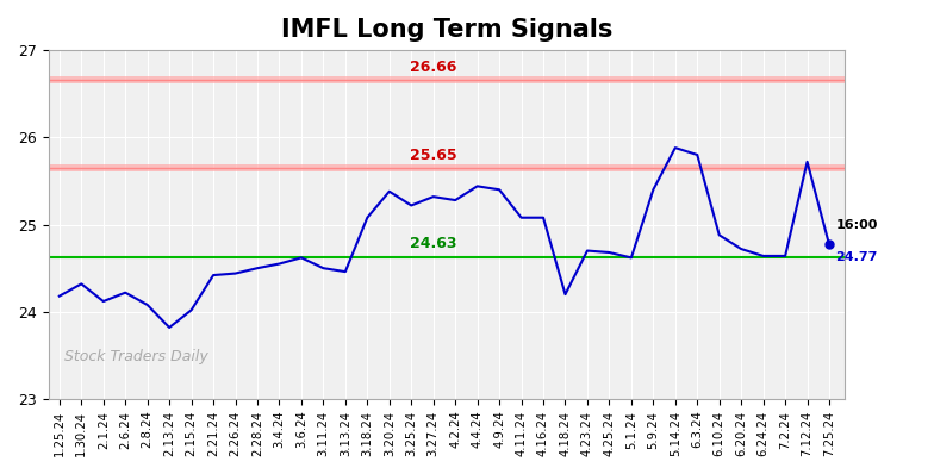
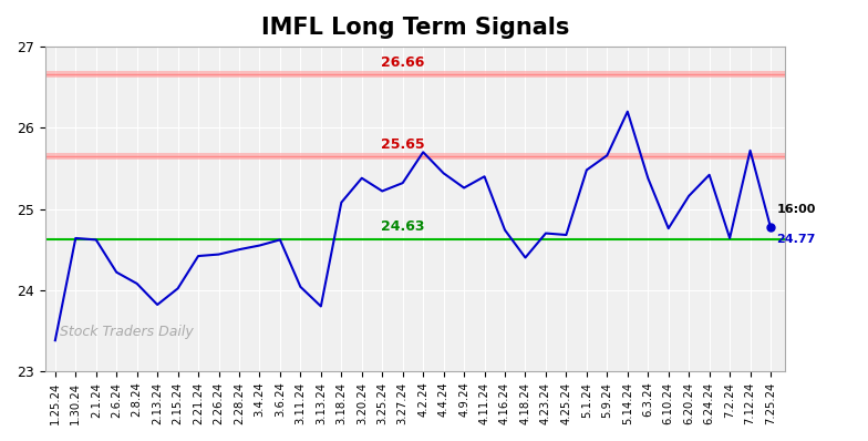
1.25.24: 24.18 -> 23.38
1.30.24: 24.32 -> 24.64
2.1.24: 24.12 -> 24.62
3.11.24: 24.50 -> 24.04
3.13.24: 24.46 -> 23.80
4.2.24: 25.28 -> 25.70
4.9.24: 25.40 -> 25.26
4.11.24: 25.08 -> 25.40
4.16.24: 25.08 -> 24.74
4.18.24: 24.20 -> 24.40
5.1.24: 24.62 -> 25.48
5.9.24: 25.40 -> 25.66
5.14.24: 25.88 -> 26.20
6.3.24: 25.80 -> 25.38
6.10.24: 24.88 -> 24.76
6.20.24: 24.72 -> 25.16
6.24.24: 24.64 -> 25.42
